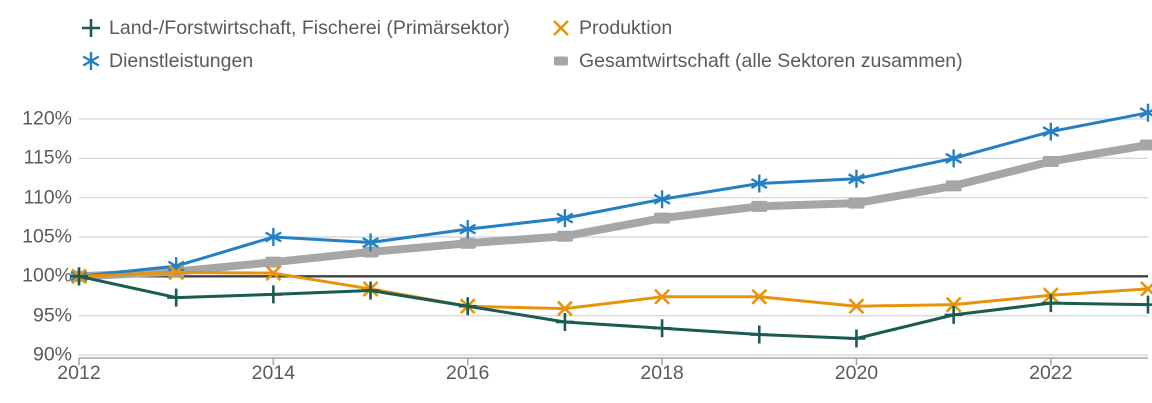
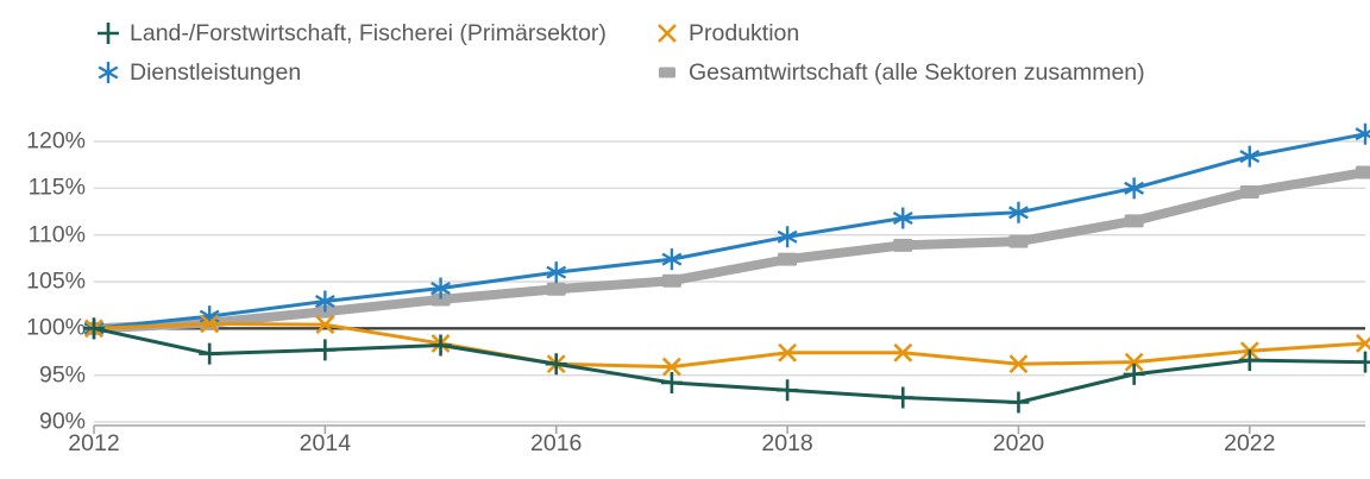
Dienstleistungen/2014: 105% -> 103%
